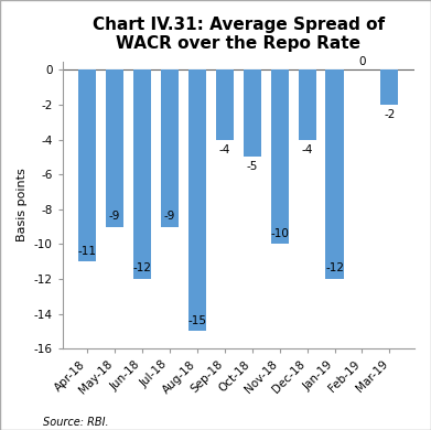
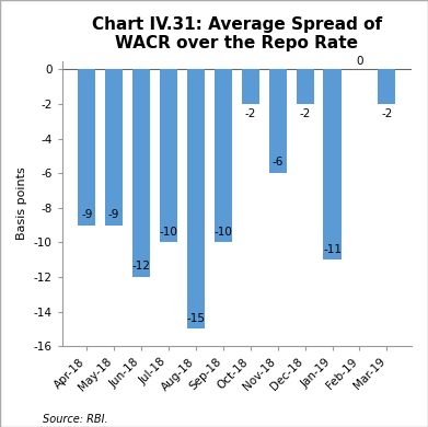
Apr-18: -11 -> -9
Jul-18: -9 -> -10
Sep-18: -4 -> -10
Oct-18: -5 -> -2
Nov-18: -10 -> -6
Dec-18: -4 -> -2
Jan-19: -12 -> -11
